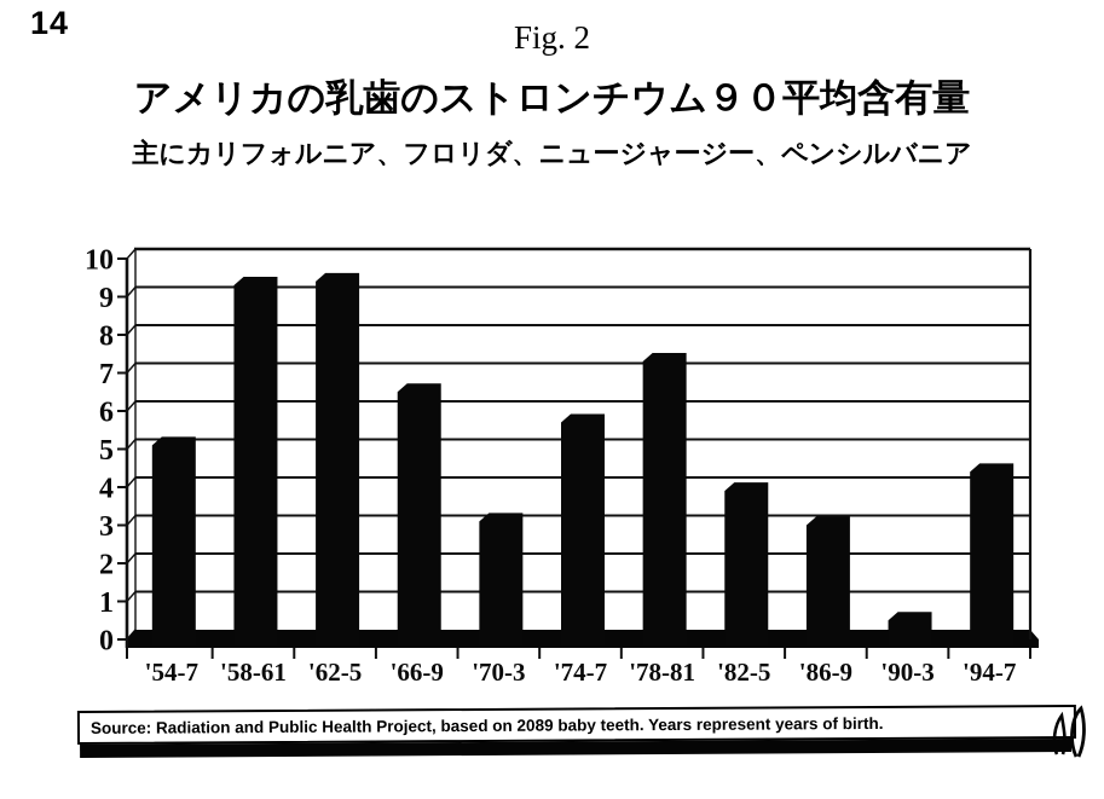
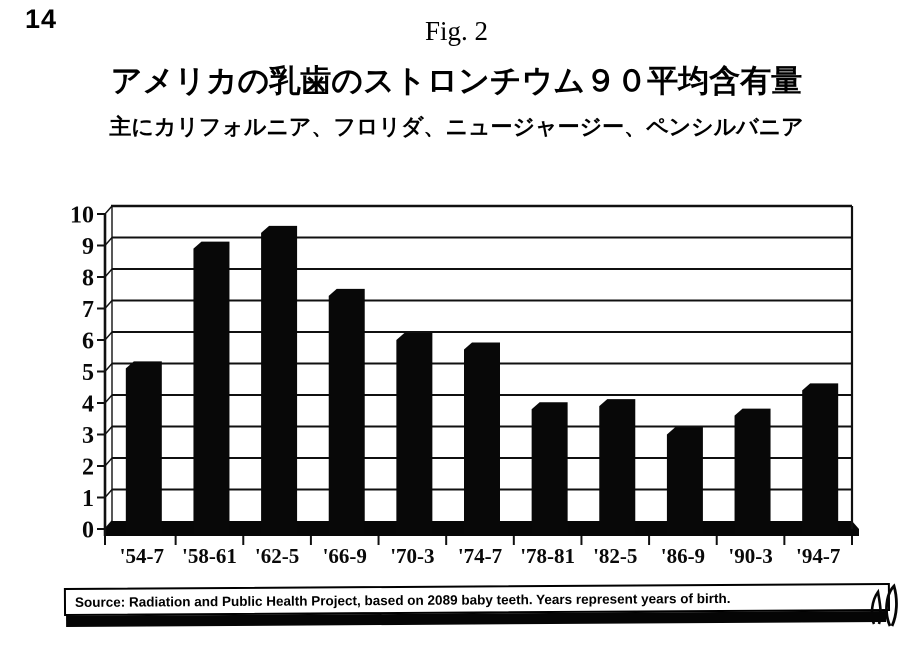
'58-61: 9.3 -> 8.9
'66-9: 6.5 -> 7.4
'70-3: 3.1 -> 6.0
'78-81: 7.3 -> 3.8
'90-3: 0.5 -> 3.6
